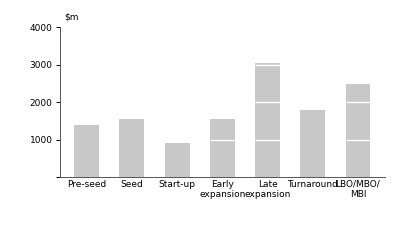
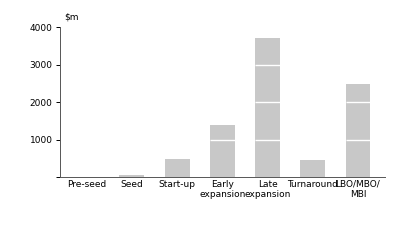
Pre-seed: 1400 -> 0
Seed: 1550 -> 50
Start-up: 900 -> 480
Early expansion: 1550 -> 1400
Late expansion: 3050 -> 3700
Turnaround: 1800 -> 460
